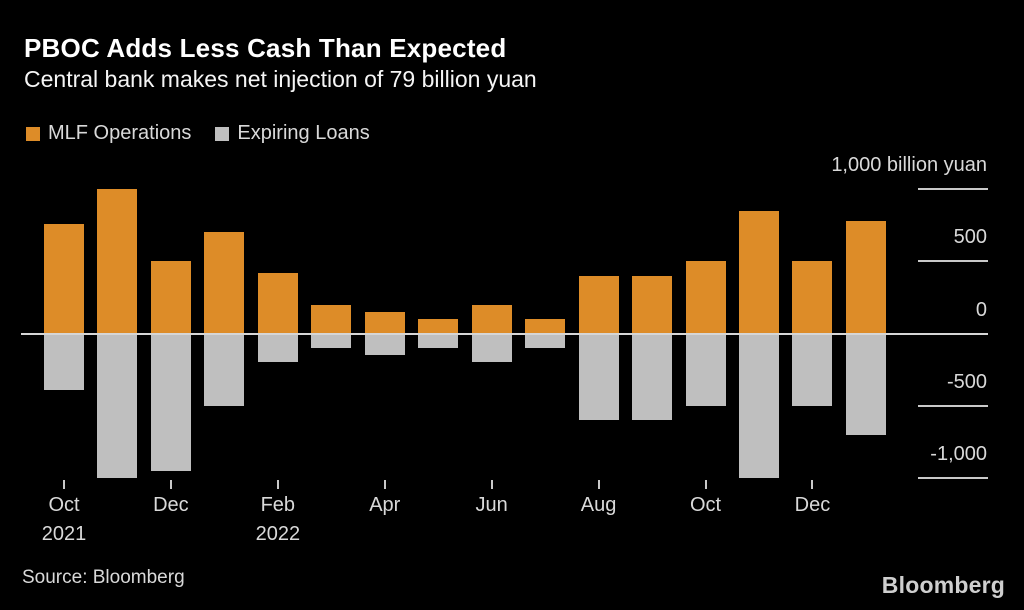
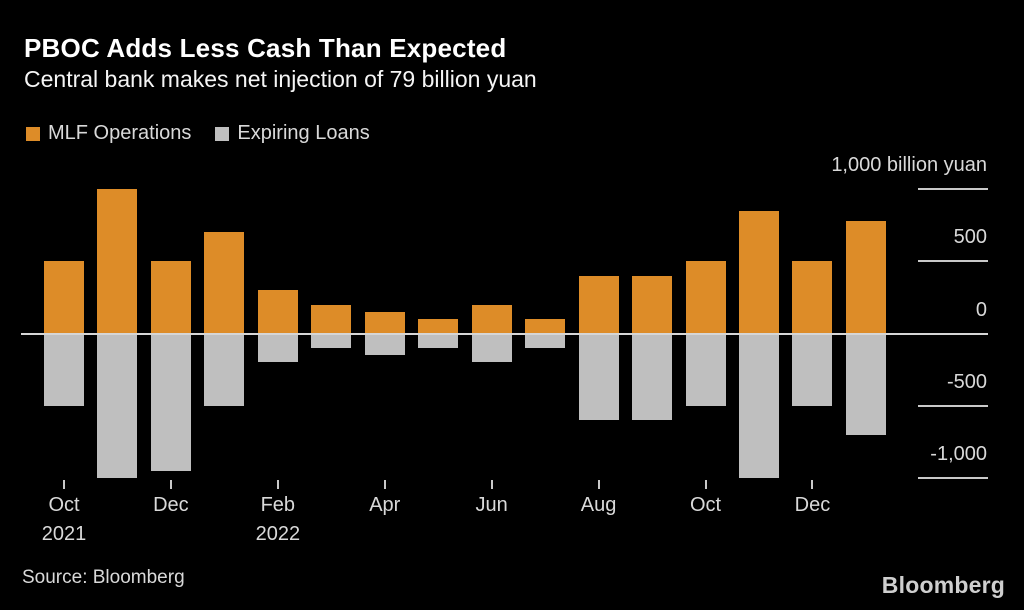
MLF Operations/Oct 2021: 760 -> 500
Expiring Loans/Oct 2021: -390 -> -500
MLF Operations/Feb 2022: 420 -> 300
